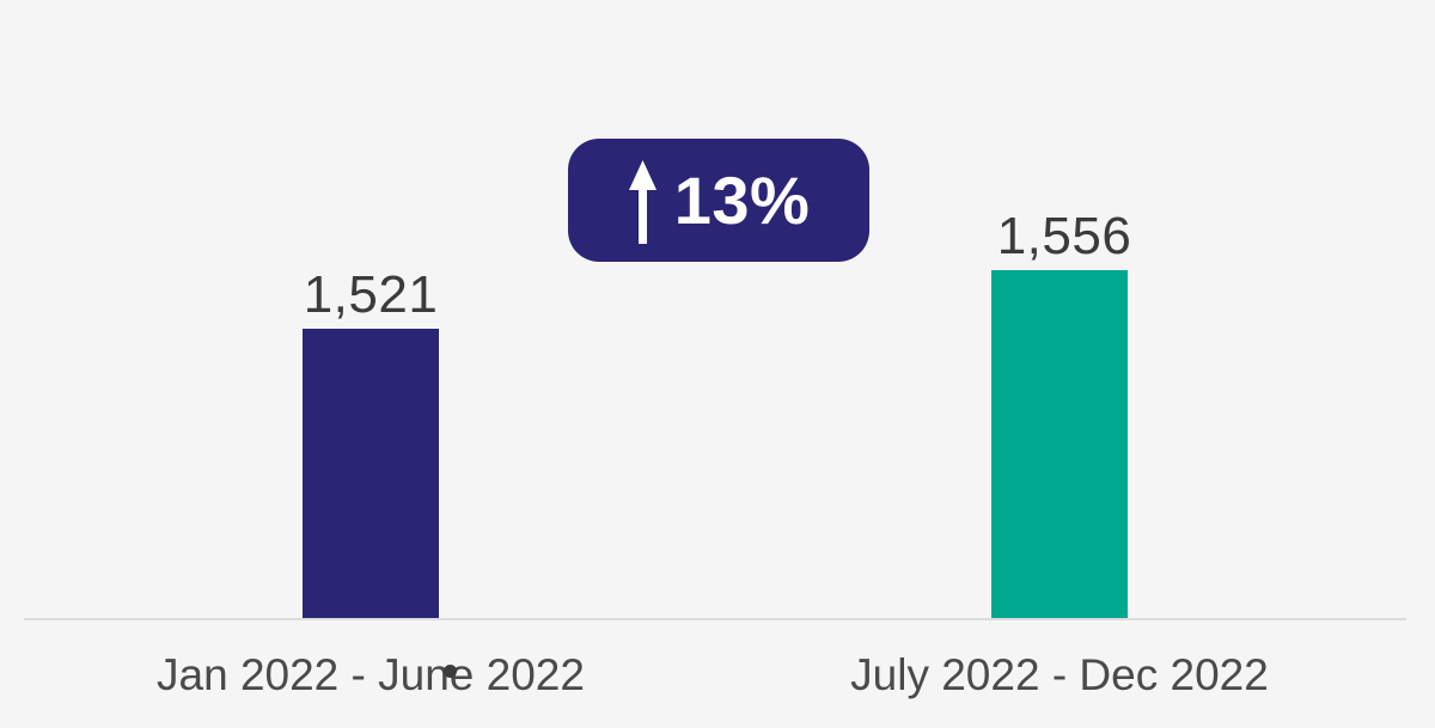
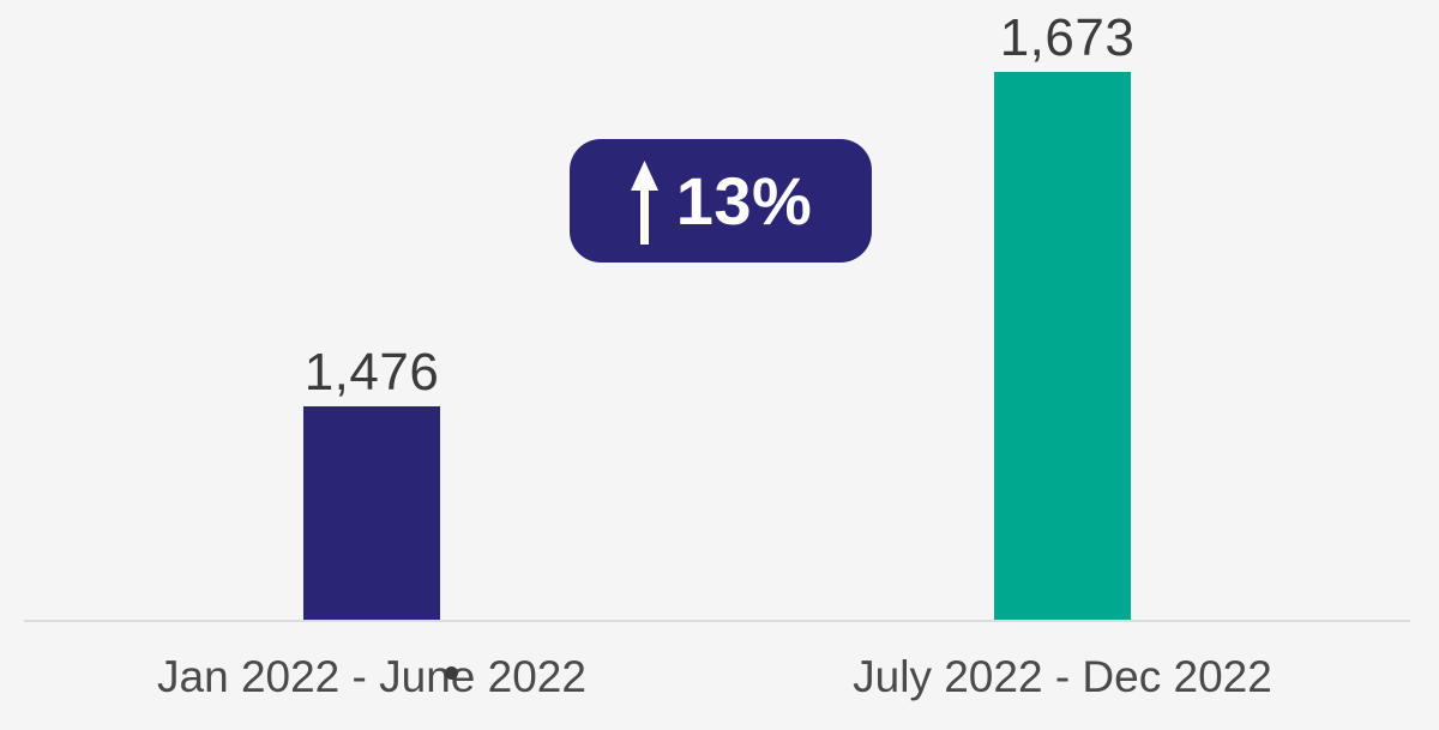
Jan 2022 - June 2022: 1,521 -> 1,476
July 2022 - Dec 2022: 1,556 -> 1,673
